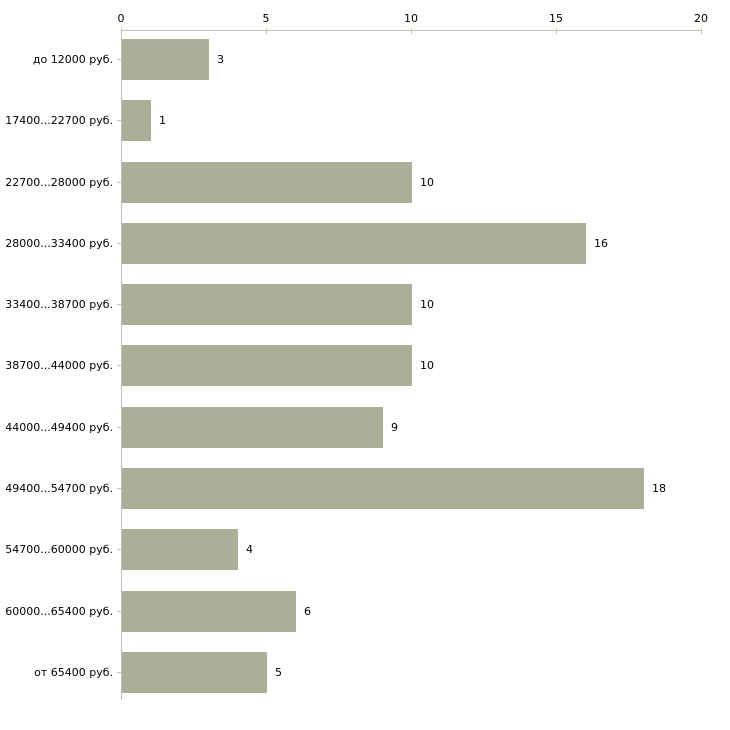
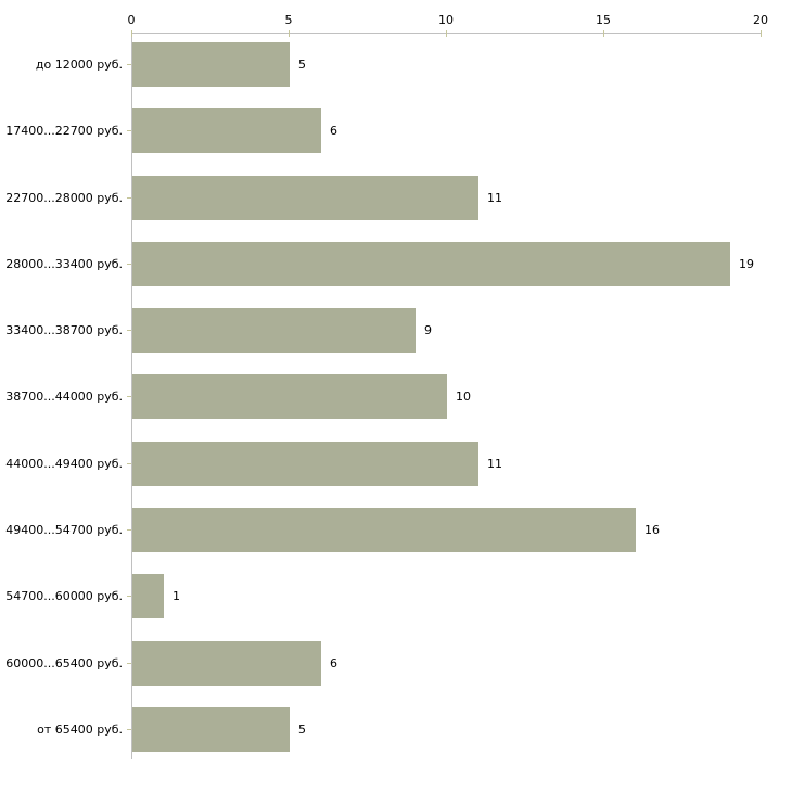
до 12000 руб.: 3 -> 5
17400...22700 руб.: 1 -> 6
22700...28000 руб.: 10 -> 11
28000...33400 руб.: 16 -> 19
33400...38700 руб.: 10 -> 9
44000...49400 руб.: 9 -> 11
49400...54700 руб.: 18 -> 16
54700...60000 руб.: 4 -> 1
